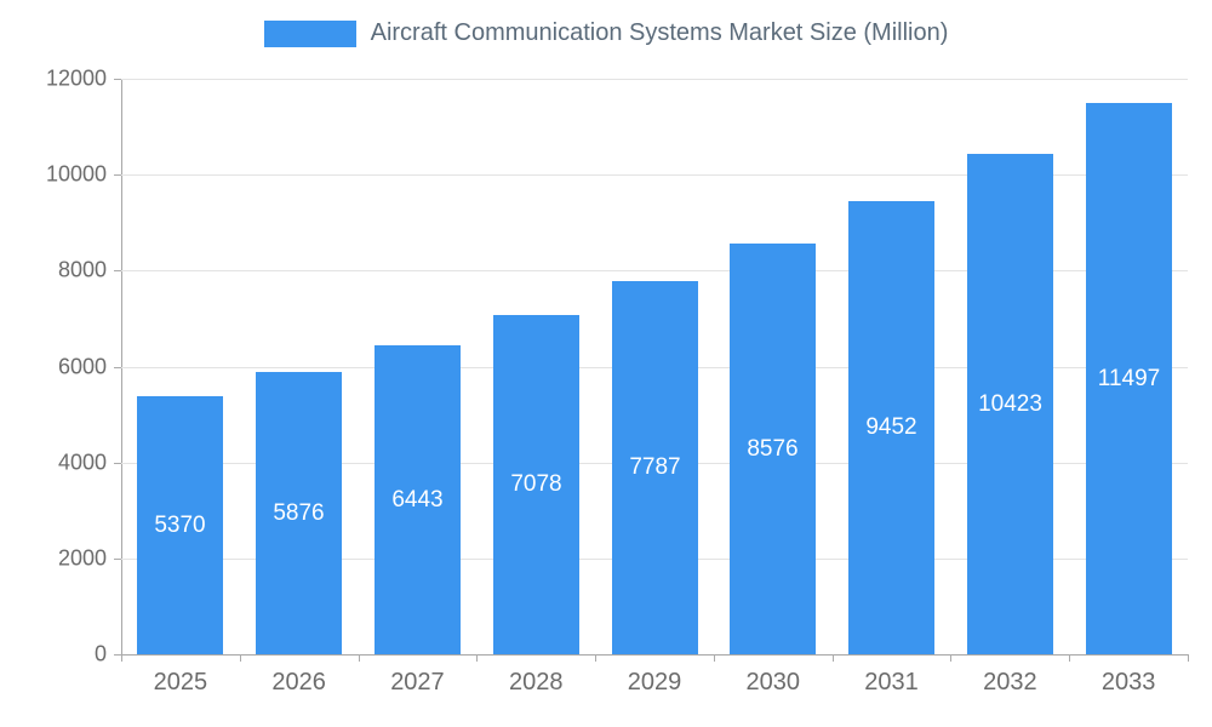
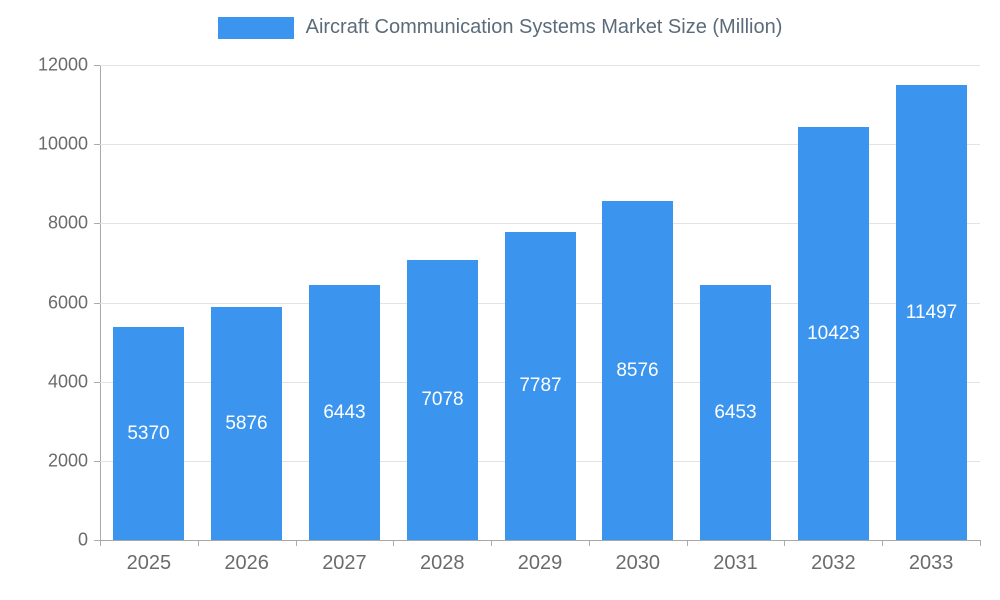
2031: 9452 -> 6453
